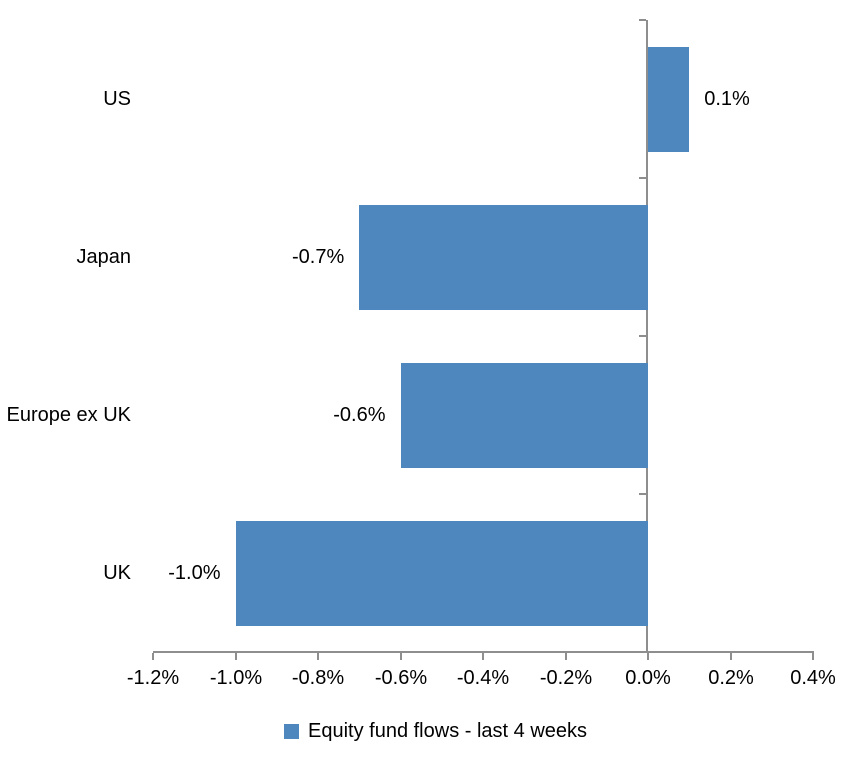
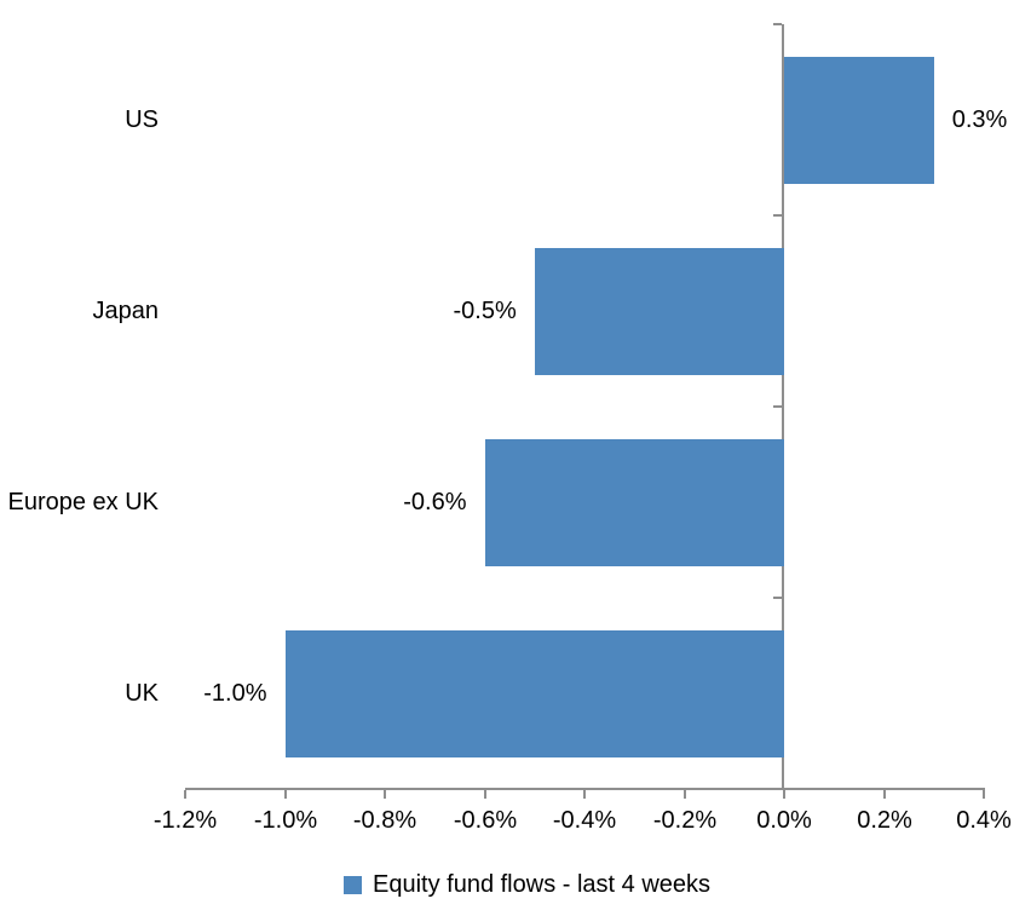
US: 0.1% -> 0.3%
Japan: -0.7% -> -0.5%
